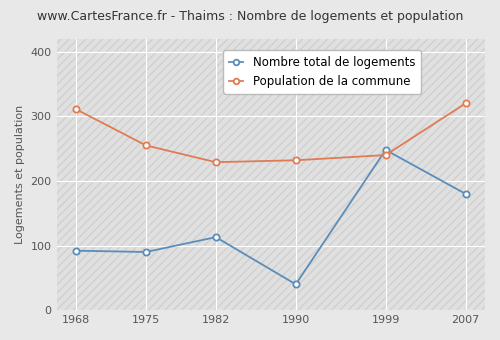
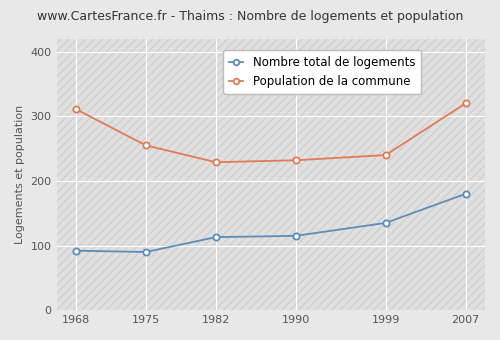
Nombre total de logements/1990: 40 -> 115
Nombre total de logements/1999: 248 -> 135
